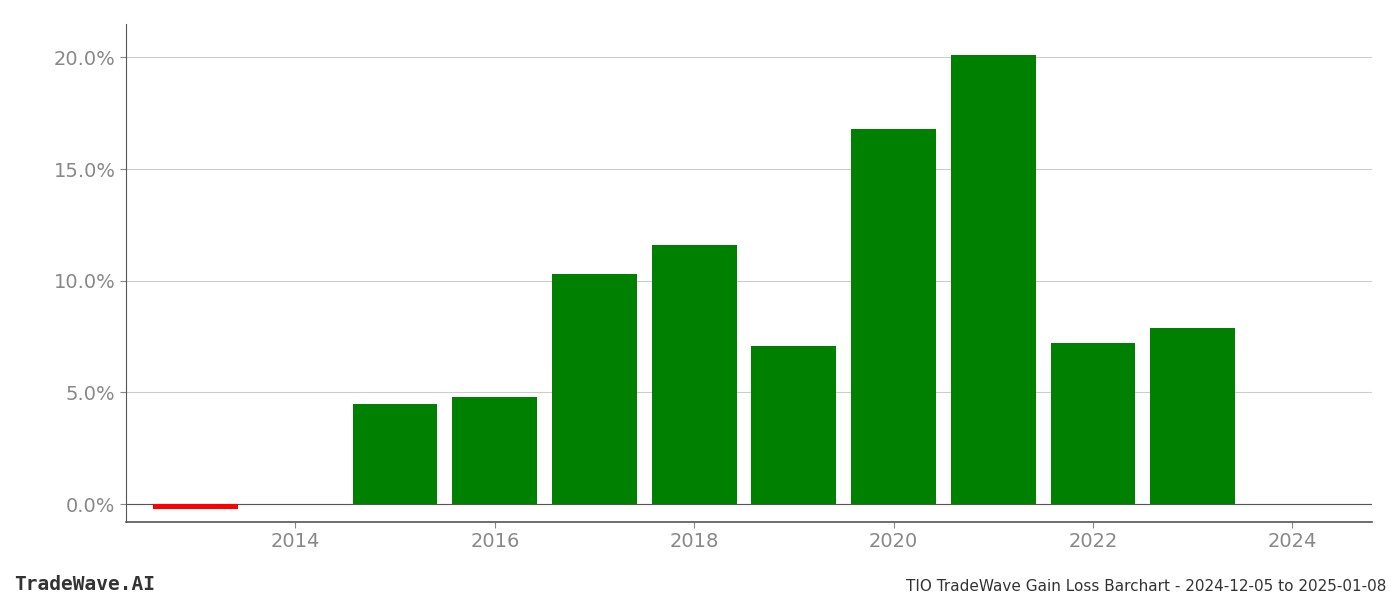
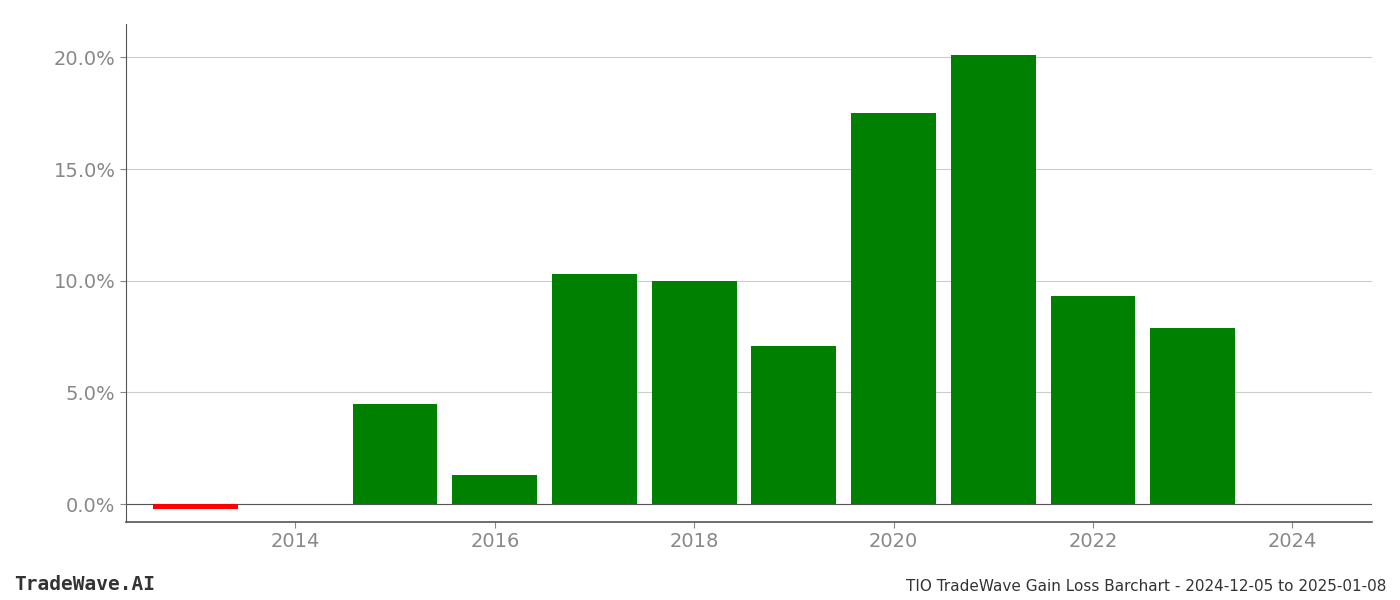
2016: 4.8% -> 1.3%
2018: 11.6% -> 10.0%
2020: 16.8% -> 17.5%
2022: 7.2% -> 9.3%
